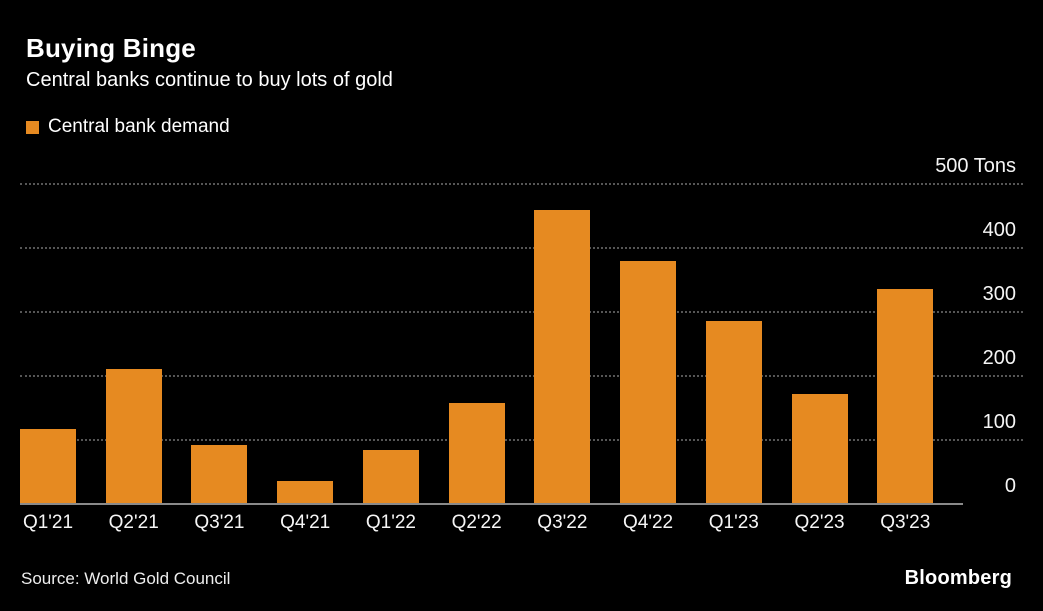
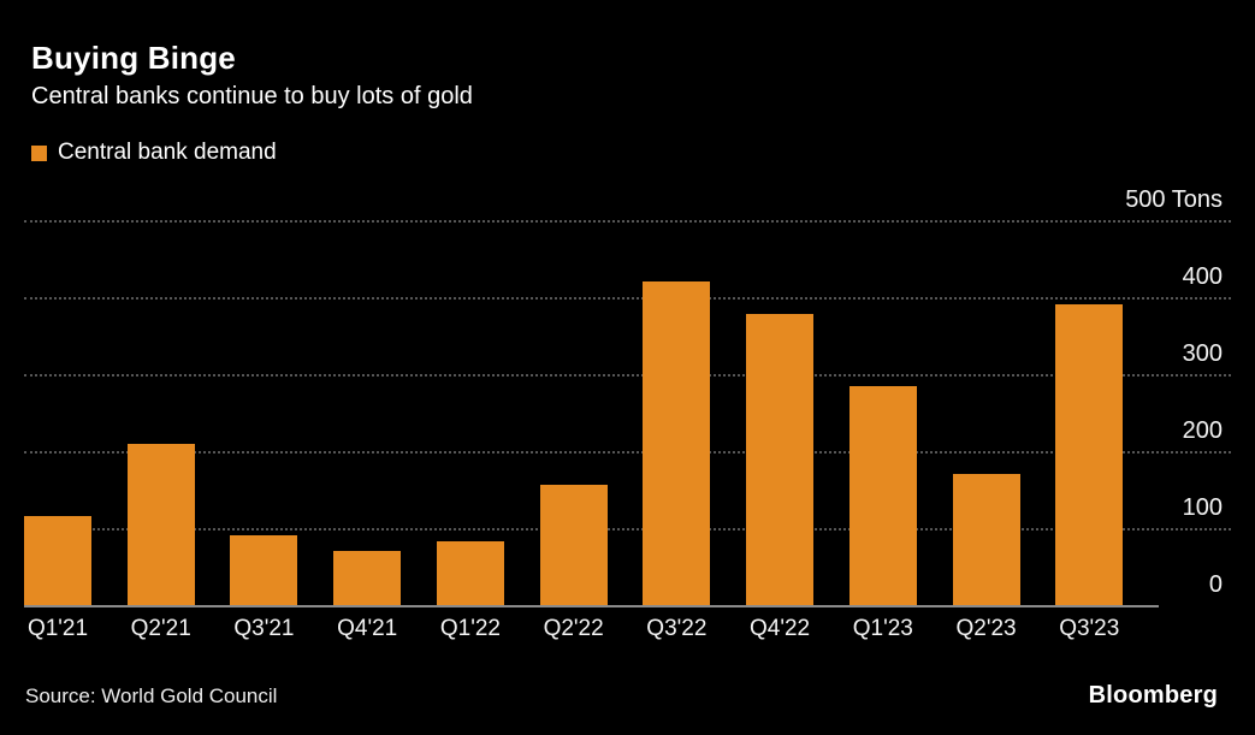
Q4'21: 40 -> 70
Q3'22: 460 -> 420
Q3'23: 340 -> 390
